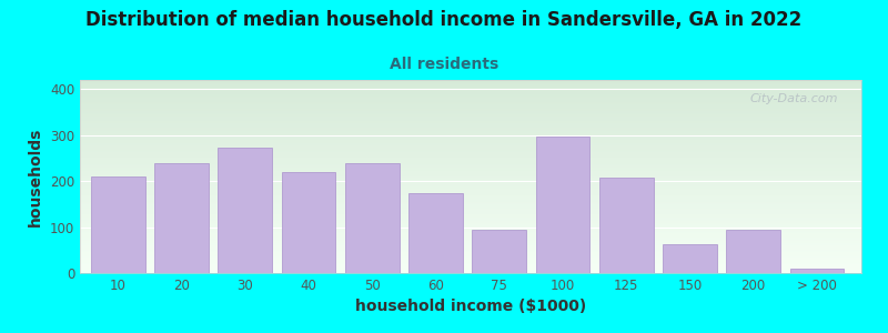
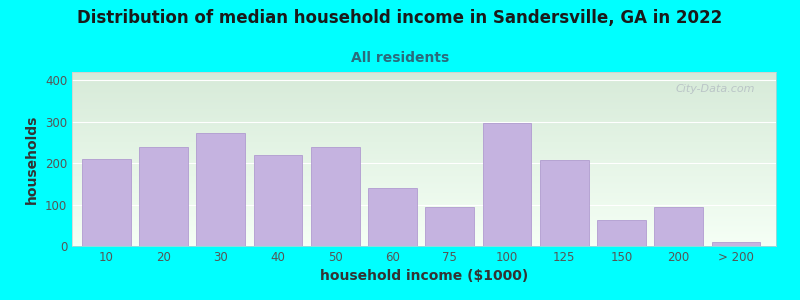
60: 175 -> 140
